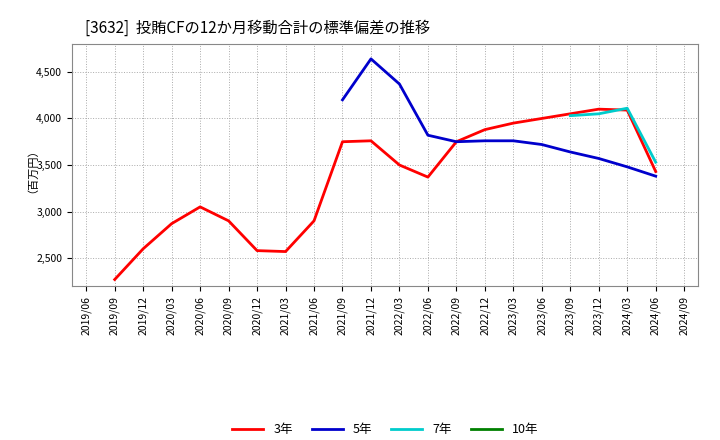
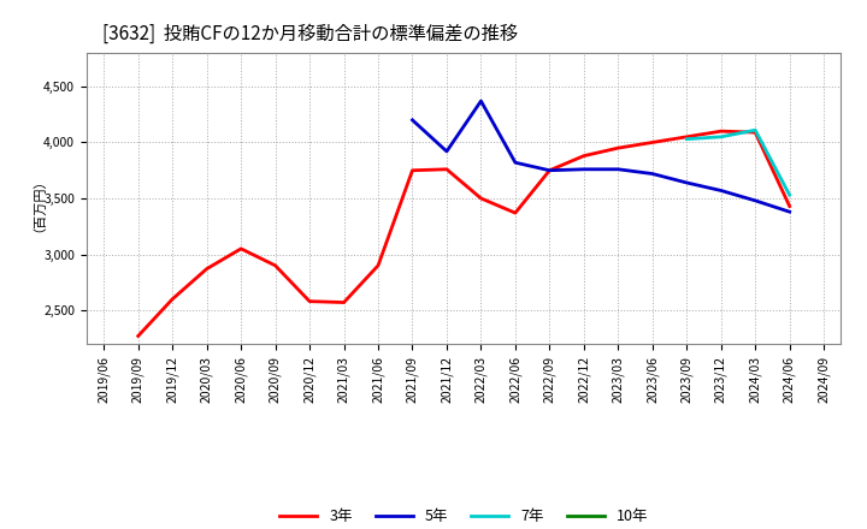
5年/2021/12: 4,640 -> 3,920
